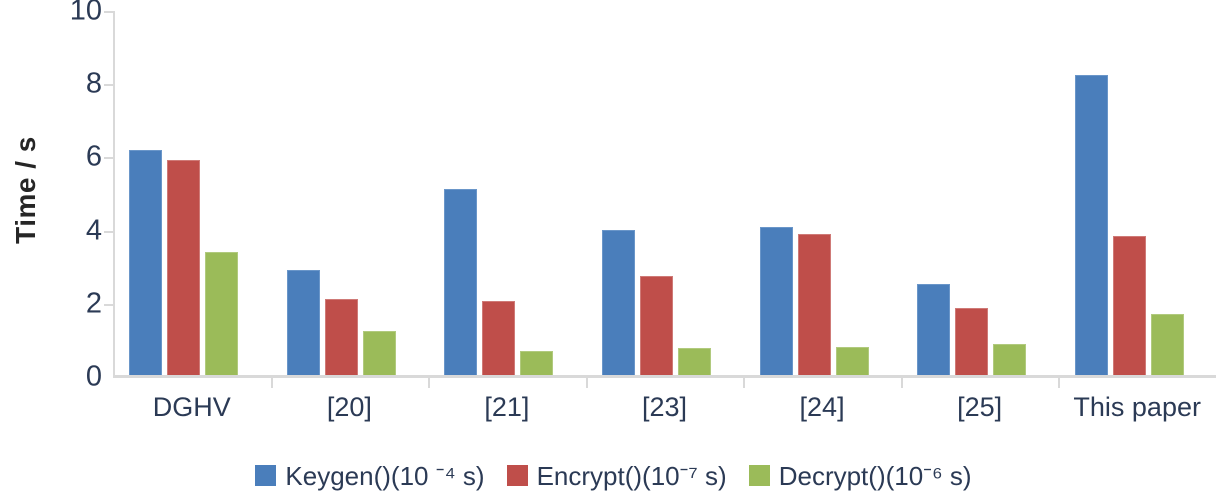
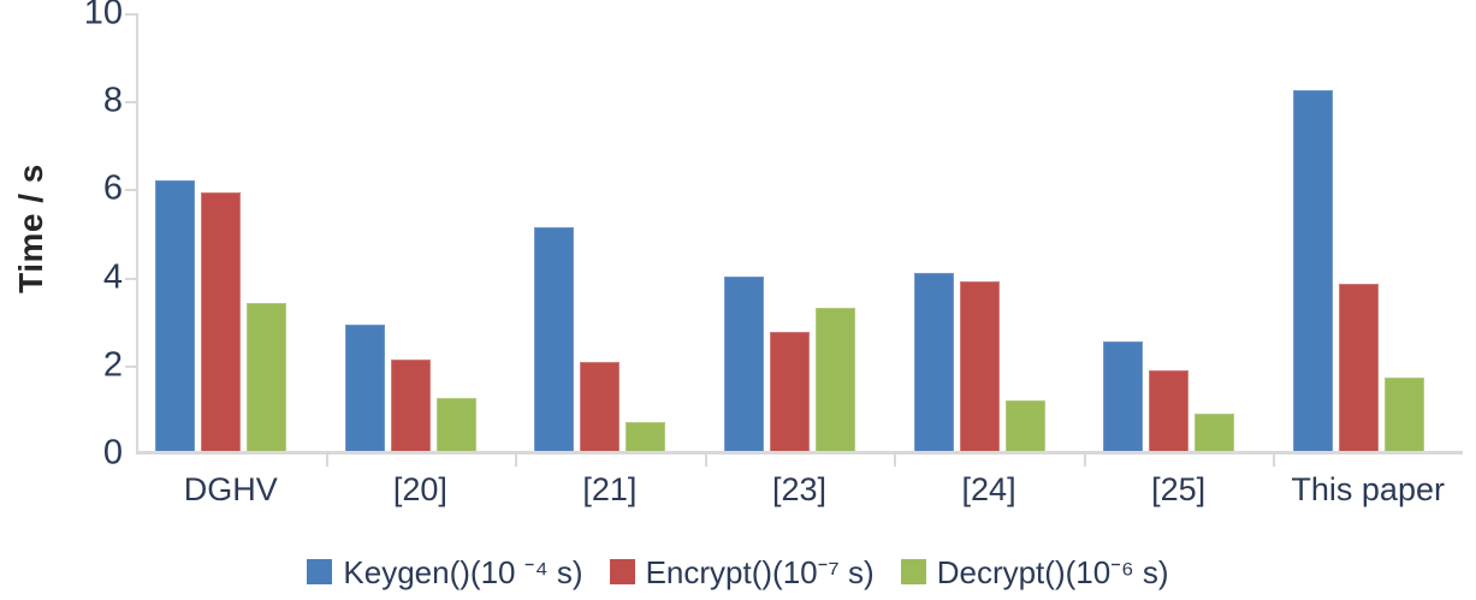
Decrypt()(10⁻⁶ s)/[23]: 0.8 -> 3.3
Decrypt()(10⁻⁶ s)/[24]: 0.8 -> 1.2
